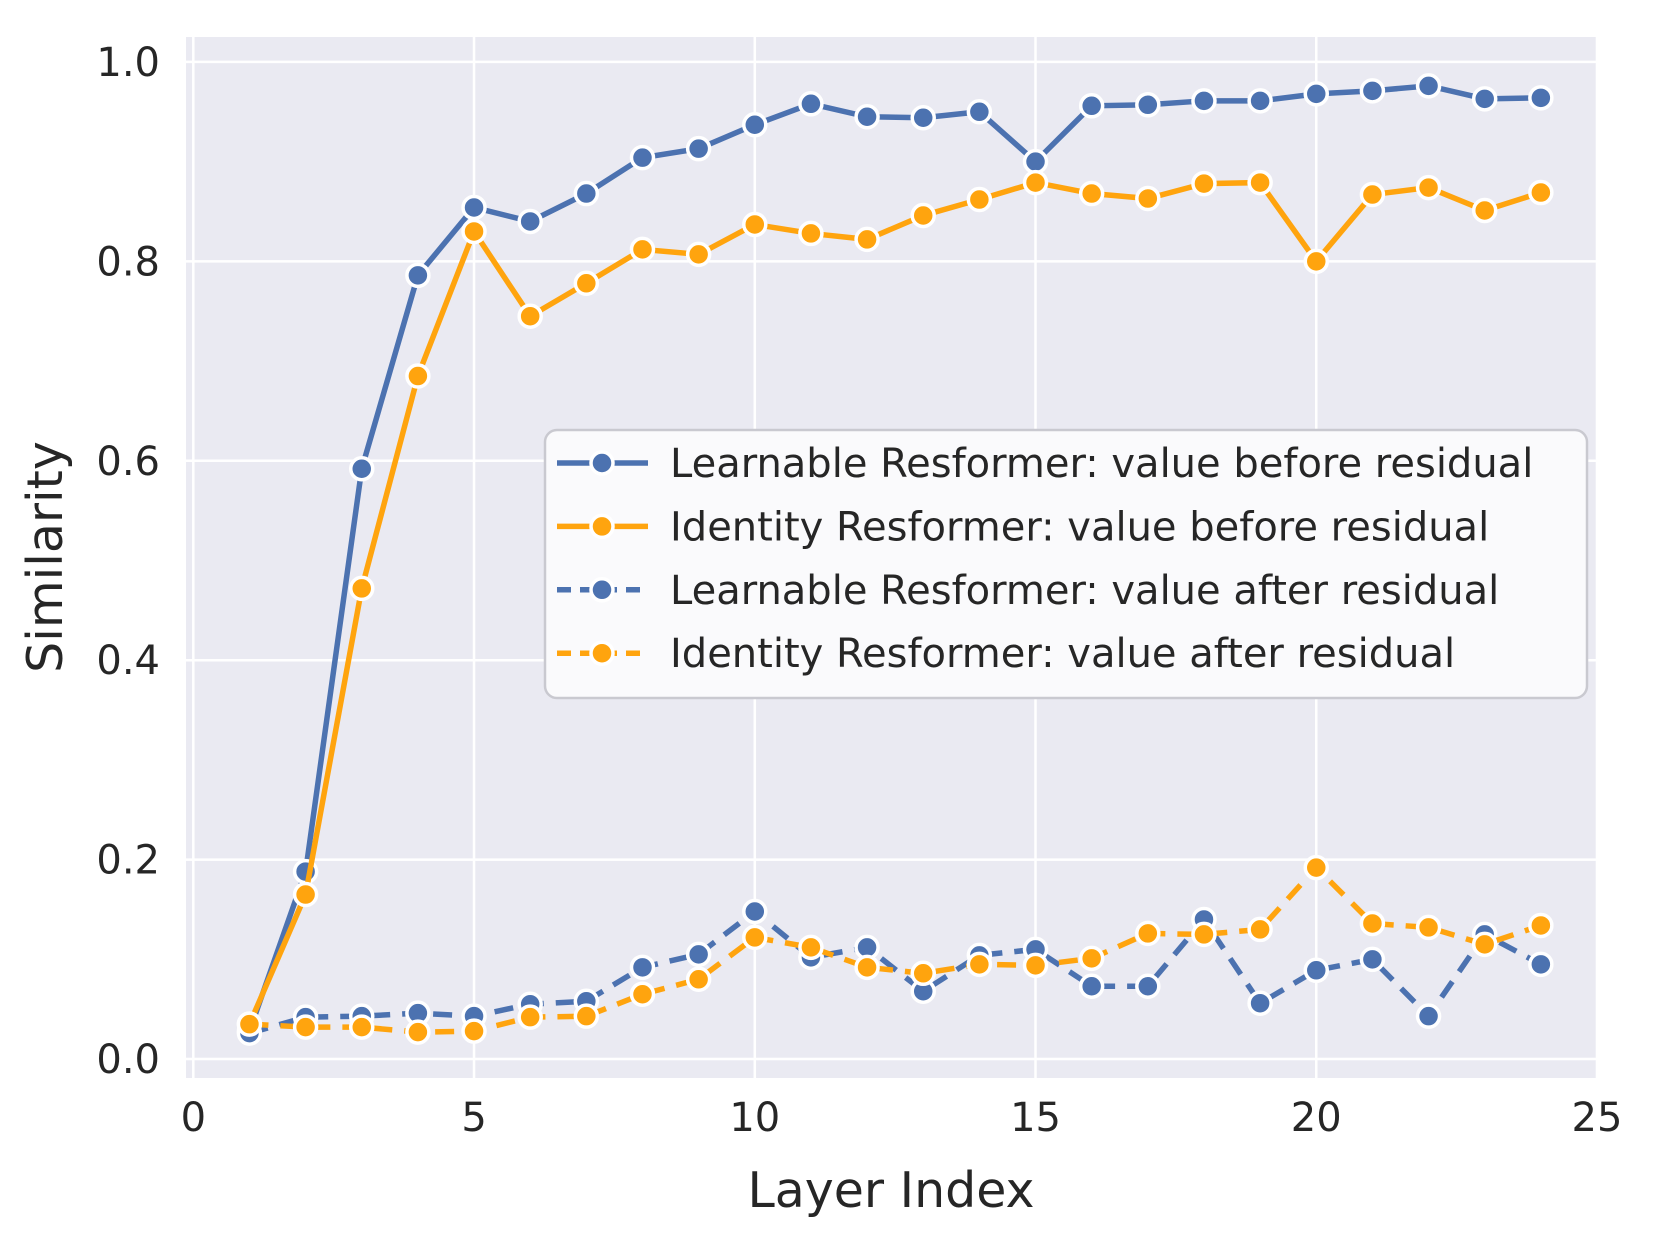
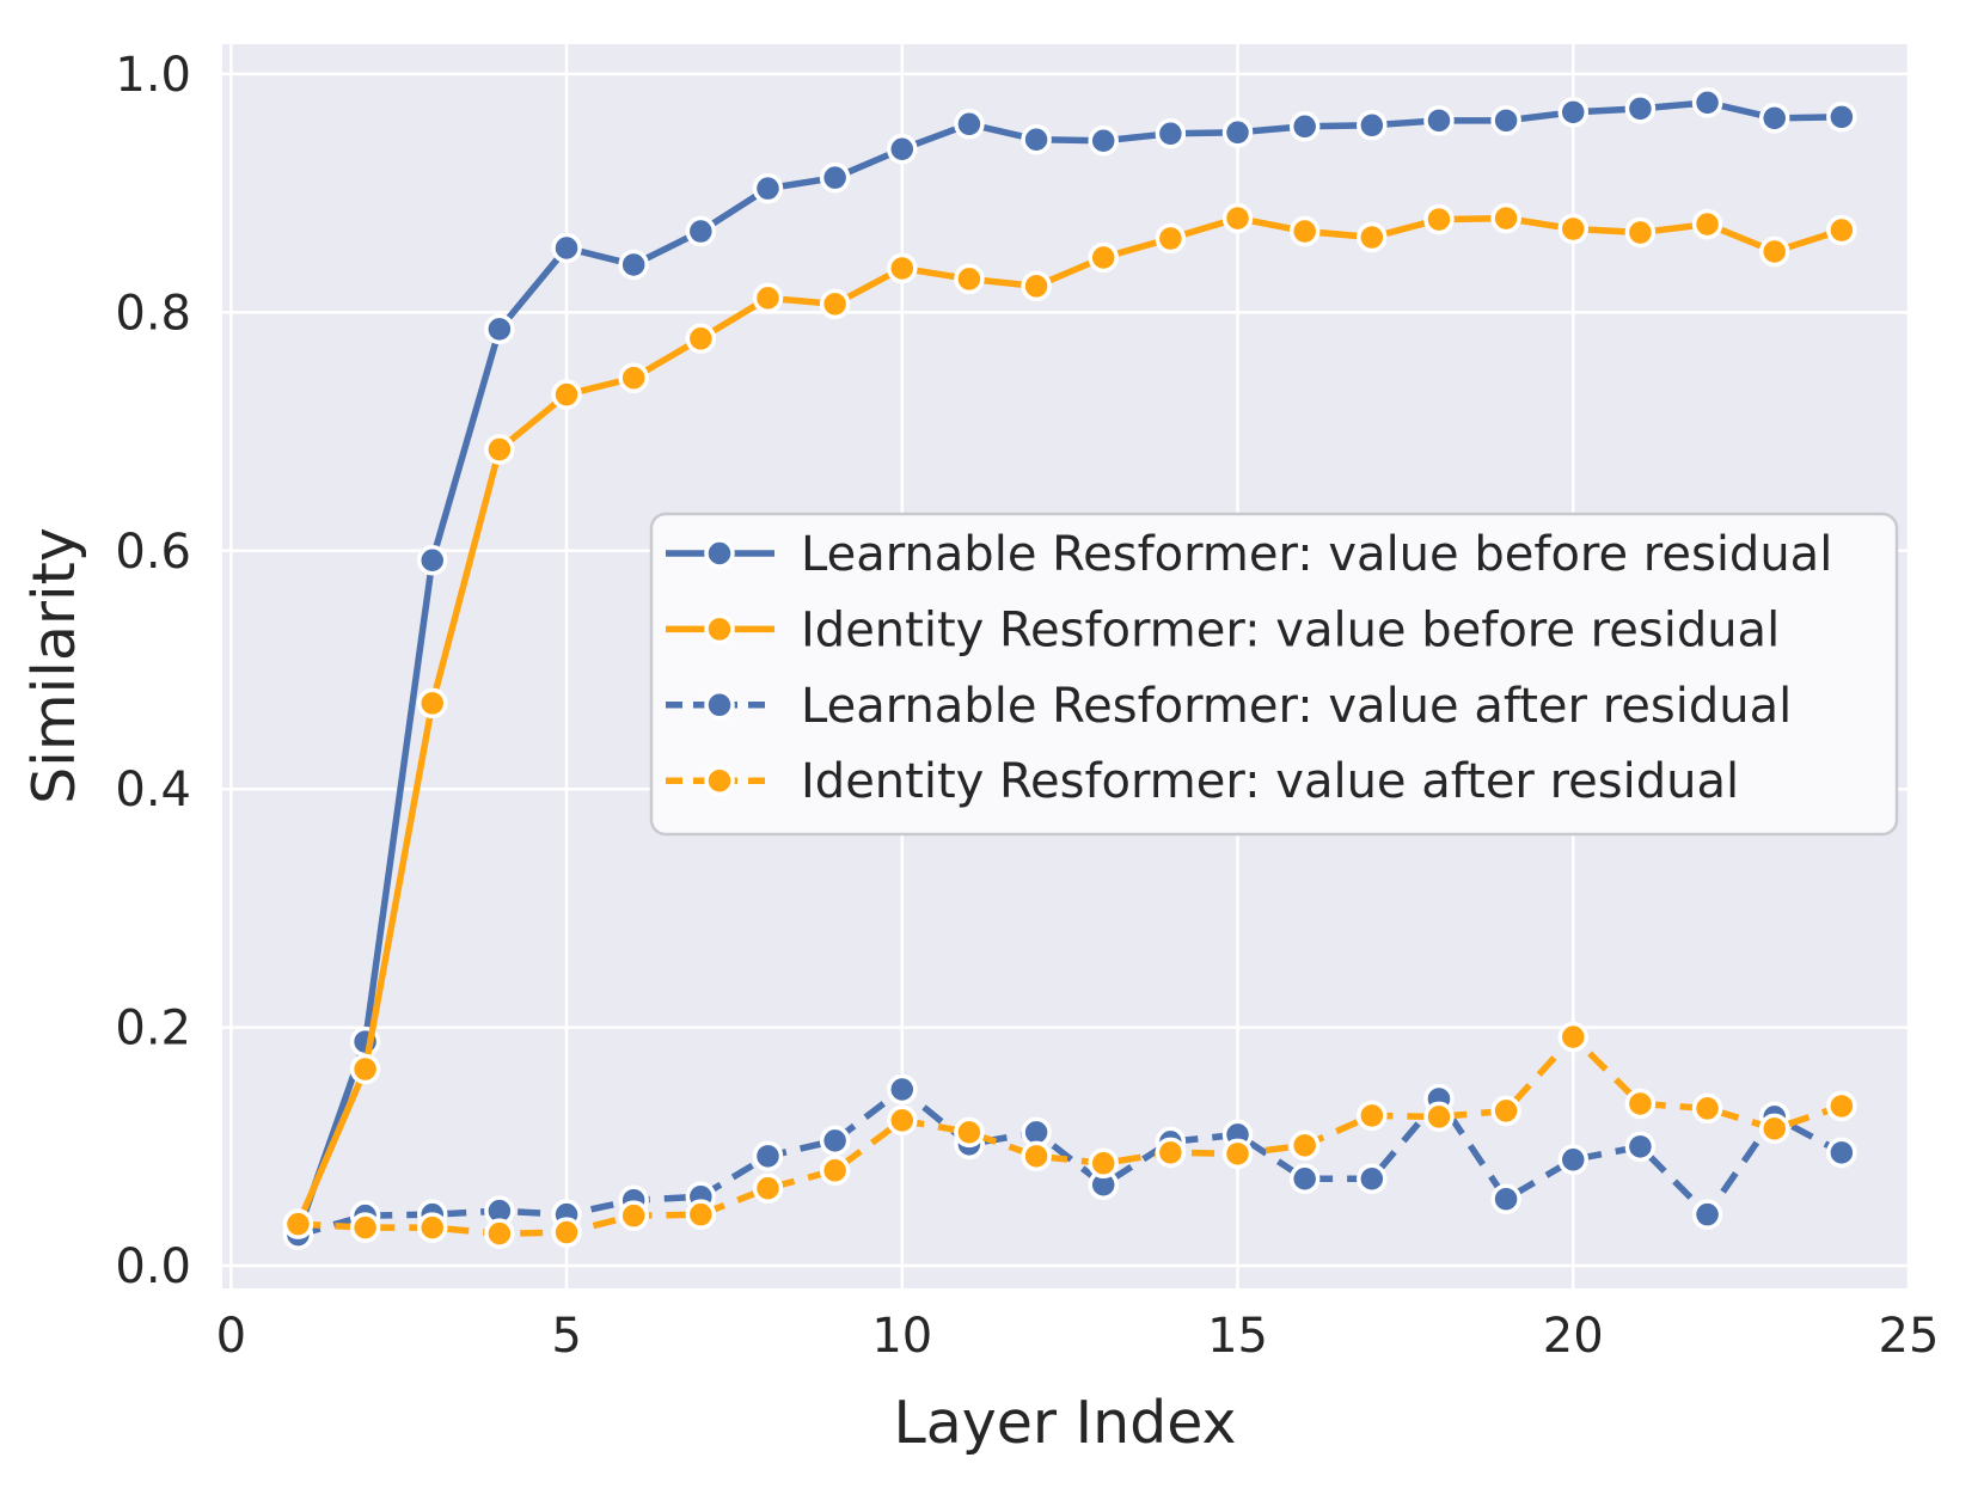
Identity Resformer: value before residual/5: 0.83 -> 0.73
Learnable Resformer: value before residual/15: 0.90 -> 0.95
Identity Resformer: value before residual/20: 0.80 -> 0.87
